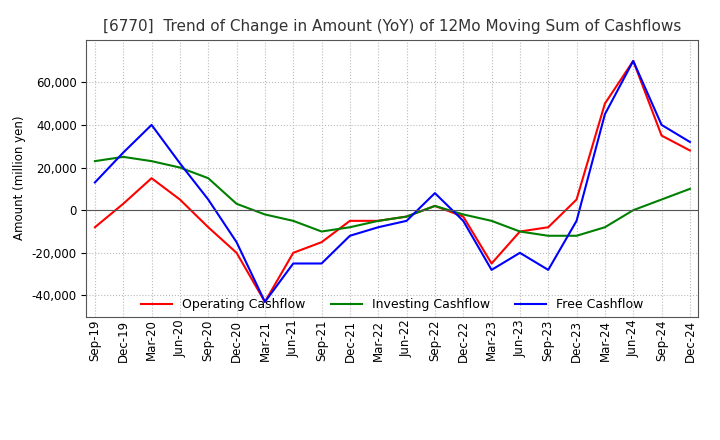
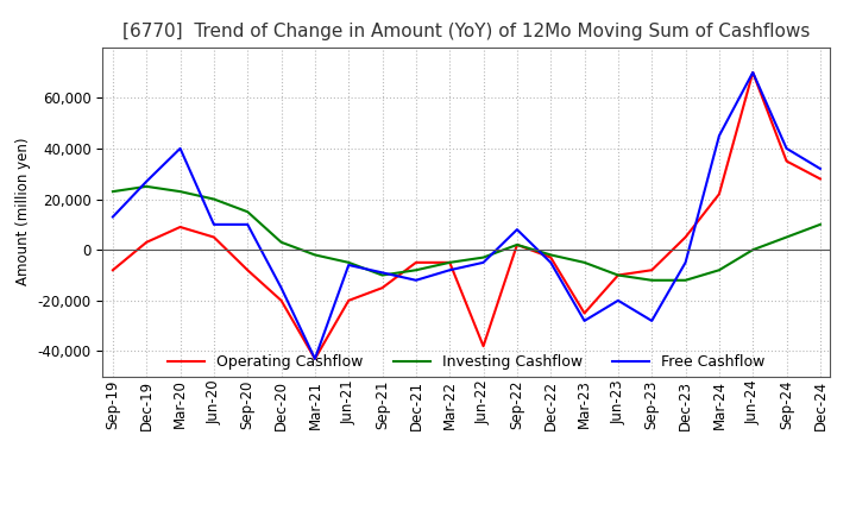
Operating Cashflow/Mar-20: 15,000 -> 9,000
Free Cashflow/Jun-20: 22,000 -> 10,000
Free Cashflow/Sep-20: 5,000 -> 10,000
Free Cashflow/Jun-21: -25,000 -> -6,000
Free Cashflow/Sep-21: -25,000 -> -9,000
Operating Cashflow/Jun-22: -3,000 -> -38,000
Operating Cashflow/Mar-24: 50,000 -> 22,000
